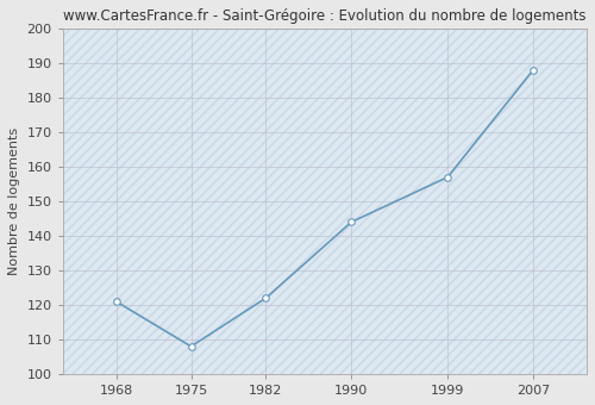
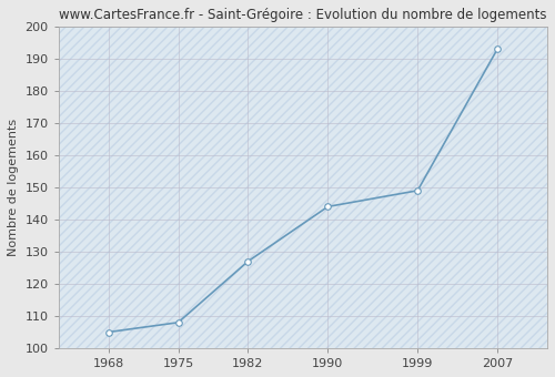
1968: 121 -> 105
1982: 122 -> 127
1999: 157 -> 149
2007: 188 -> 193
